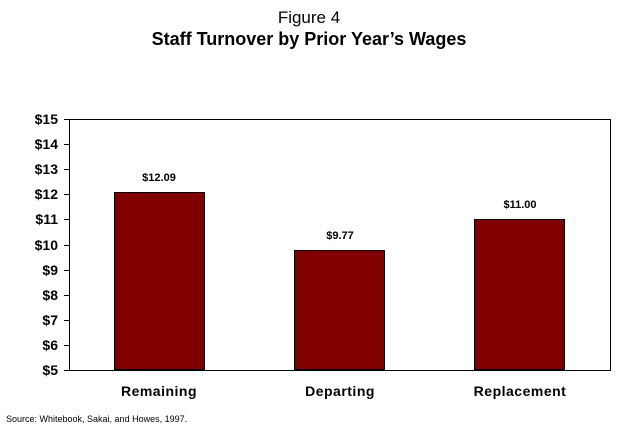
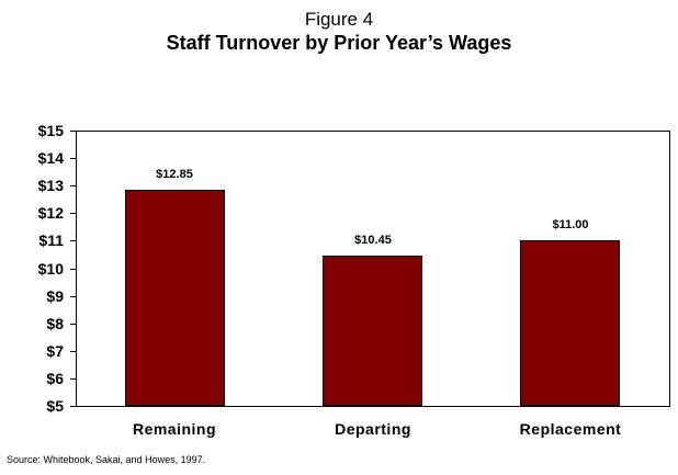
Remaining: $12.09 -> $12.85
Departing: $9.77 -> $10.45
